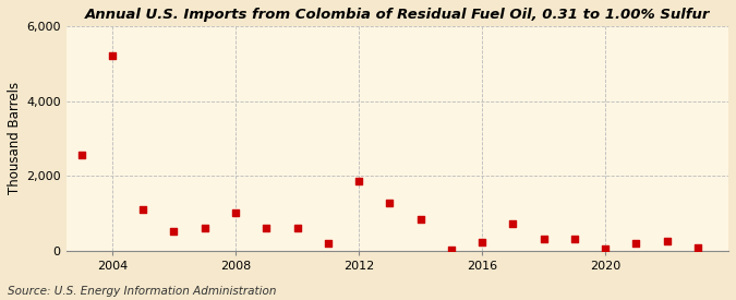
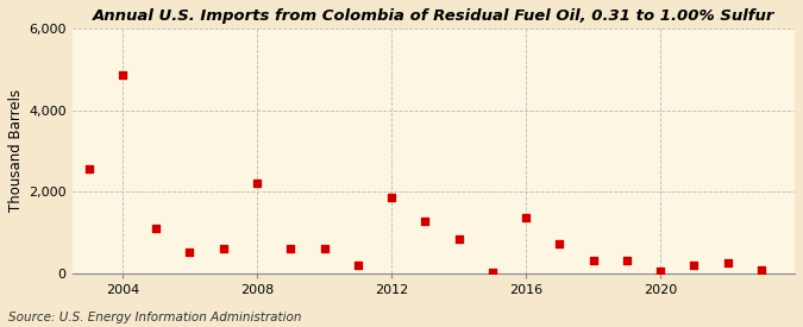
2004: 5,200 -> 4,850
2008: 1,000 -> 2,200
2016: 230 -> 1,350
